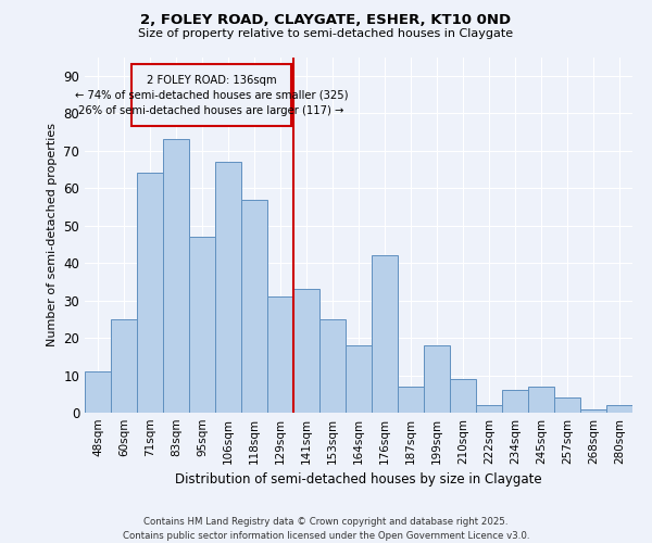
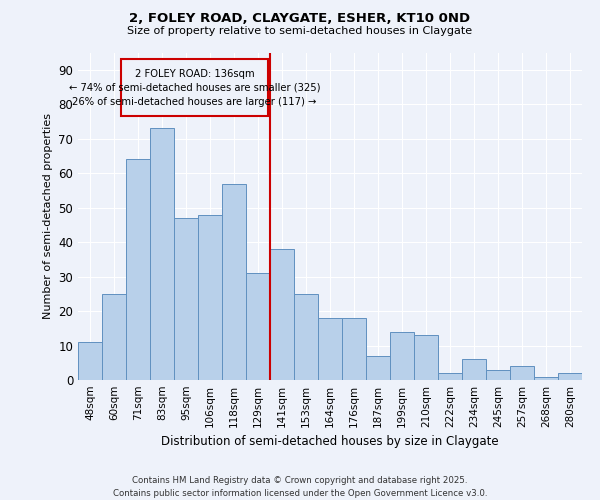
106sqm: 67 -> 48
141sqm: 33 -> 38
176sqm: 42 -> 18
199sqm: 18 -> 14
210sqm: 9 -> 13
245sqm: 7 -> 3
